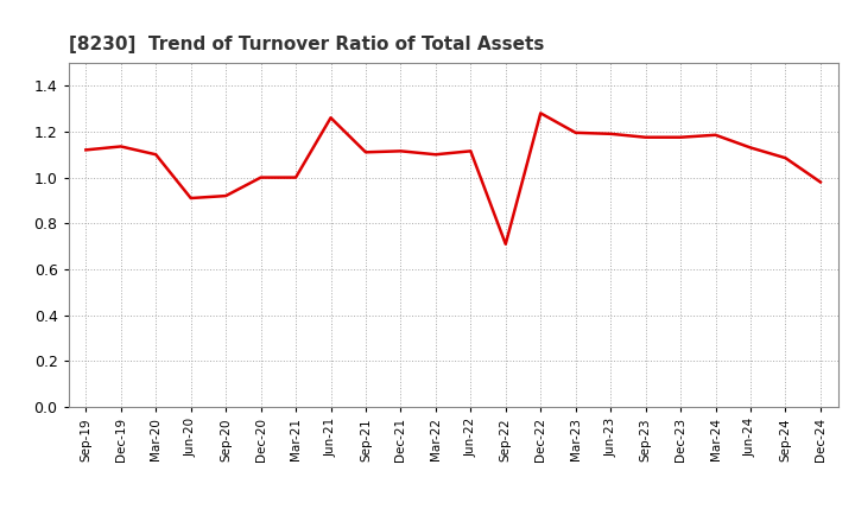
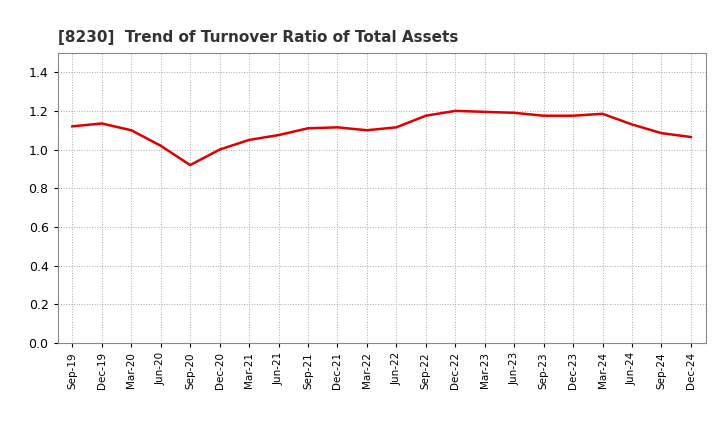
Jun-20: 0.91 -> 1.02
Mar-21: 1.00 -> 1.05
Jun-21: 1.26 -> 1.07
Sep-22: 0.71 -> 1.18
Dec-22: 1.28 -> 1.20
Dec-24: 0.98 -> 1.06
